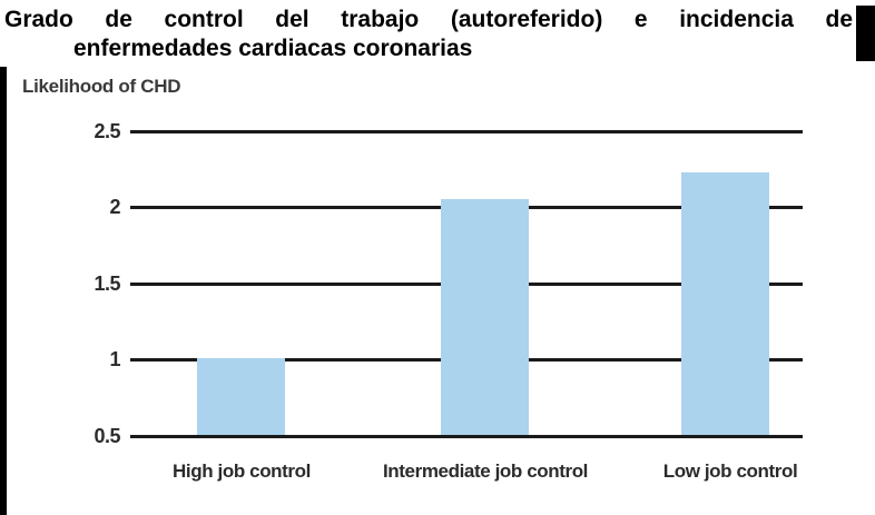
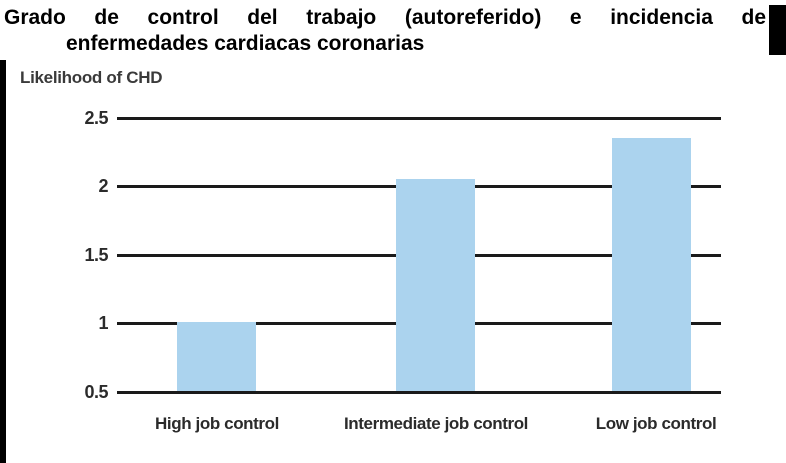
Low job control: 2.22 -> 2.35
